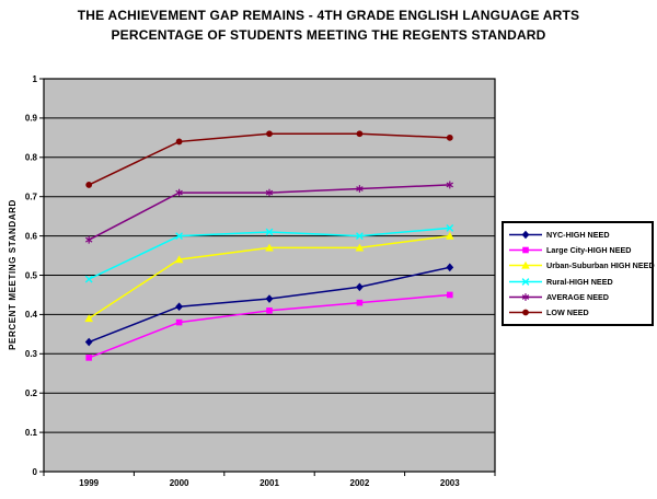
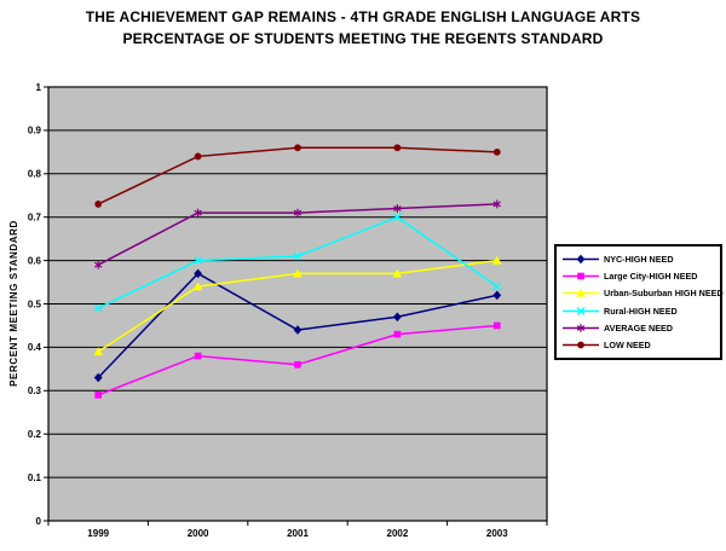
NYC-HIGH NEED/2000: 0.42 -> 0.57
Large City-HIGH NEED/2001: 0.41 -> 0.36
Rural-HIGH NEED/2002: 0.60 -> 0.70
Rural-HIGH NEED/2003: 0.62 -> 0.54
